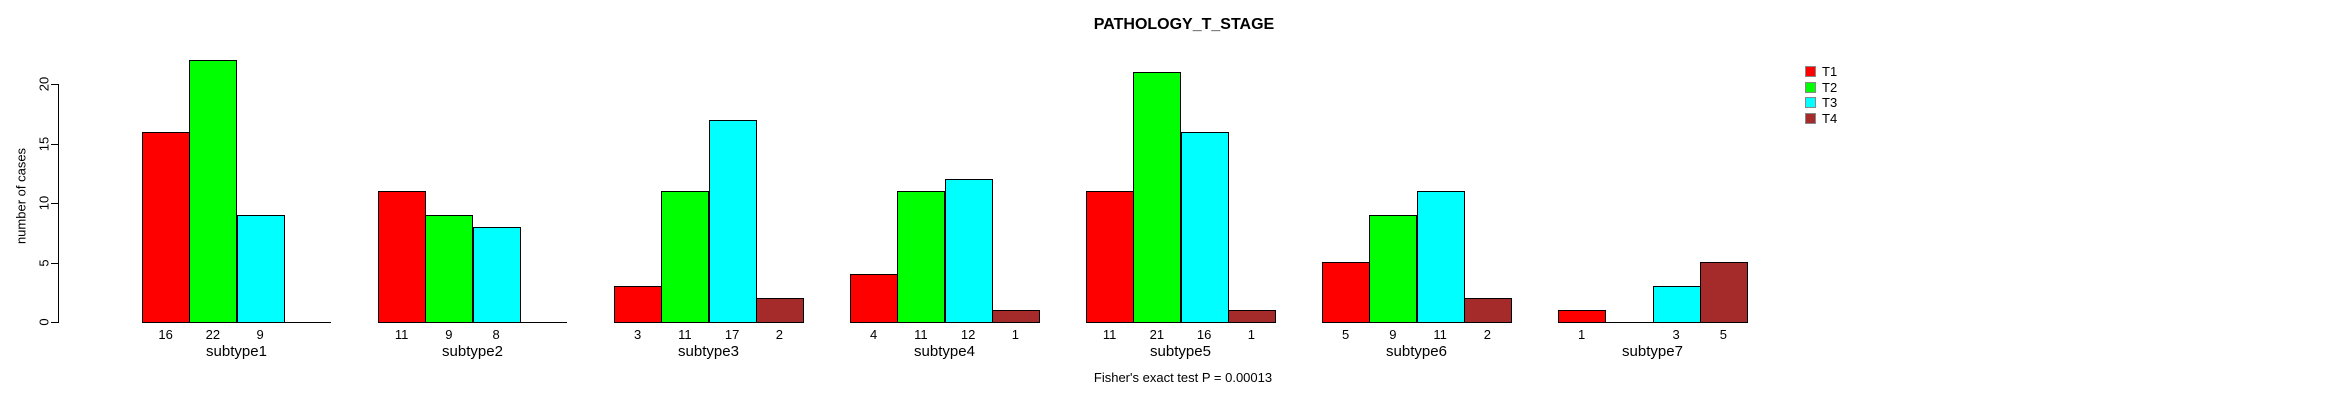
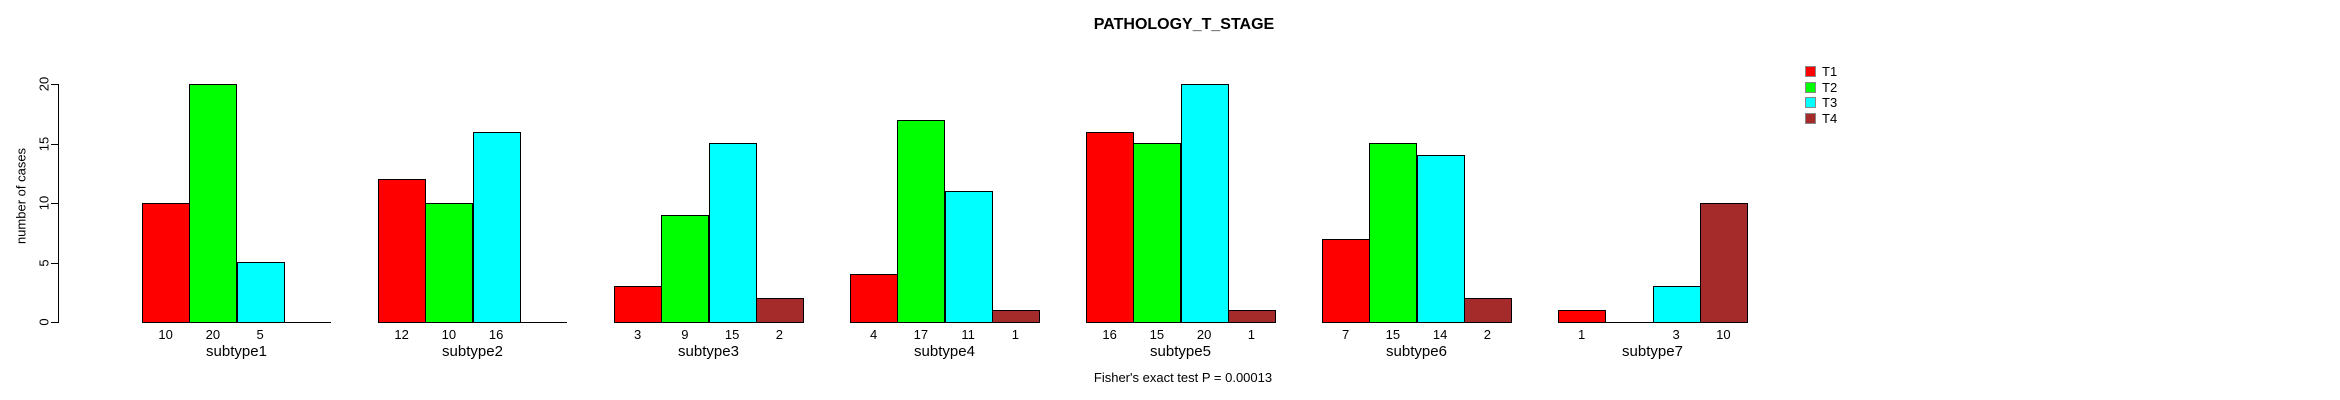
T1/subtype1: 16 -> 10
T2/subtype1: 22 -> 20
T3/subtype1: 9 -> 5
T1/subtype2: 11 -> 12
T2/subtype2: 9 -> 10
T3/subtype2: 8 -> 16
T2/subtype3: 11 -> 9
T3/subtype3: 17 -> 15
T2/subtype4: 11 -> 17
T3/subtype4: 12 -> 11
T1/subtype5: 11 -> 16
T2/subtype5: 21 -> 15
T3/subtype5: 16 -> 20
T1/subtype6: 5 -> 7
T2/subtype6: 9 -> 15
T3/subtype6: 11 -> 14
T4/subtype7: 5 -> 10
